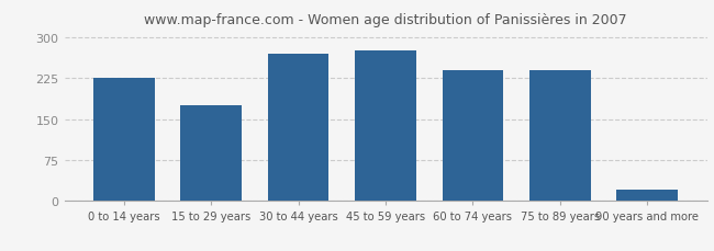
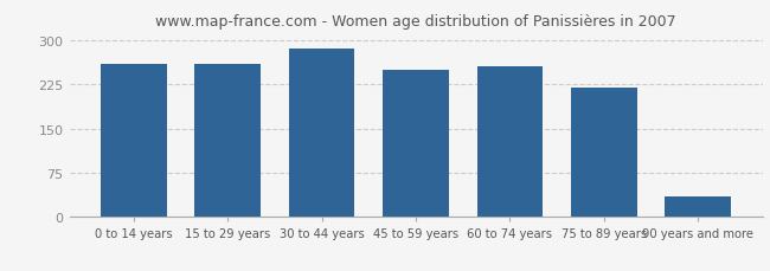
0 to 14 years: 225 -> 260
15 to 29 years: 175 -> 260
30 to 44 years: 270 -> 285
45 to 59 years: 275 -> 250
60 to 74 years: 240 -> 255
75 to 89 years: 240 -> 220
90 years and more: 20 -> 35
